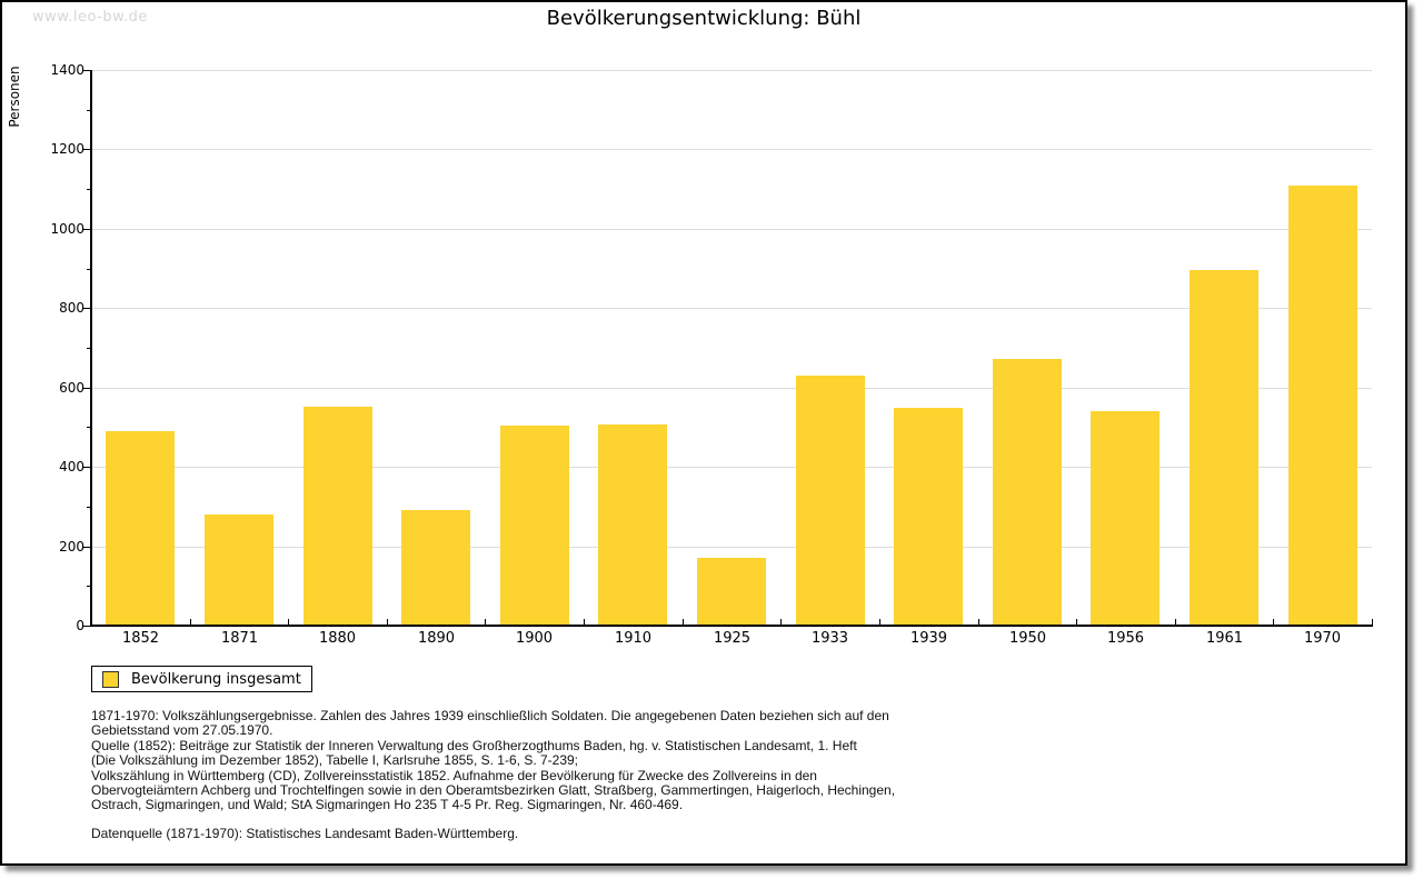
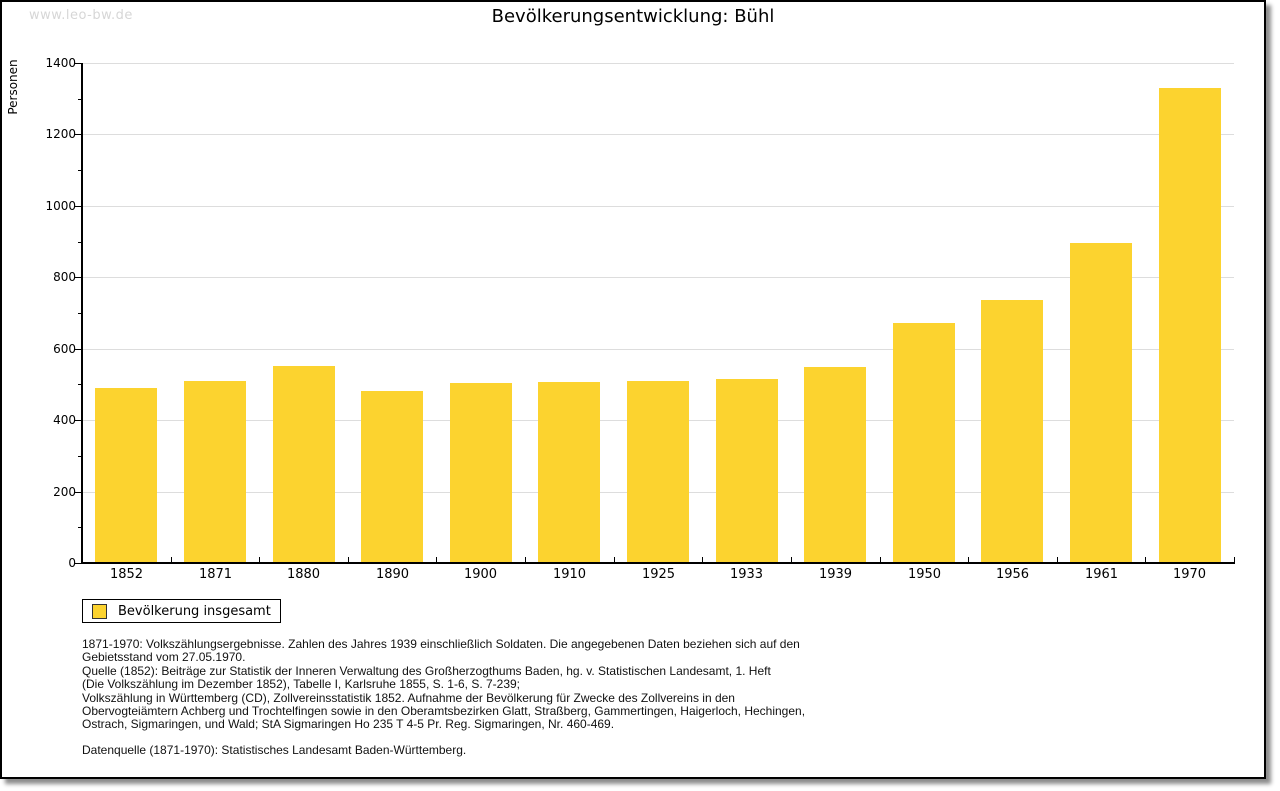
1871: 280 -> 510
1890: 290 -> 480
1925: 170 -> 510
1933: 630 -> 520
1956: 540 -> 740
1970: 1110 -> 1330
